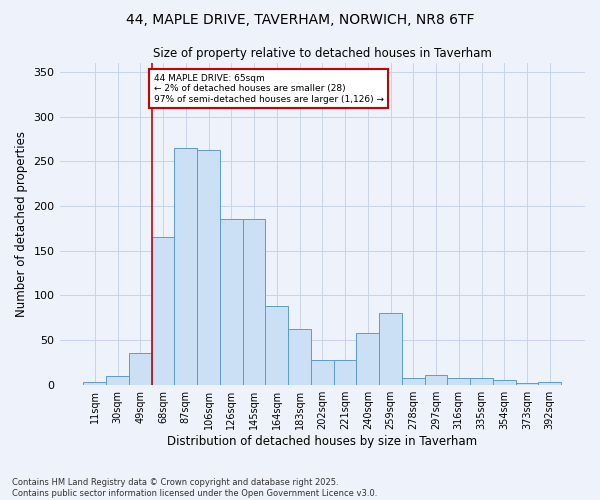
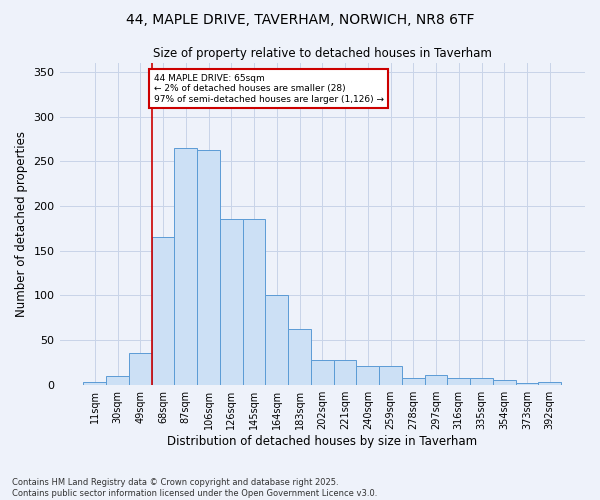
164sqm: 88 -> 100
240sqm: 58 -> 21
259sqm: 80 -> 21
